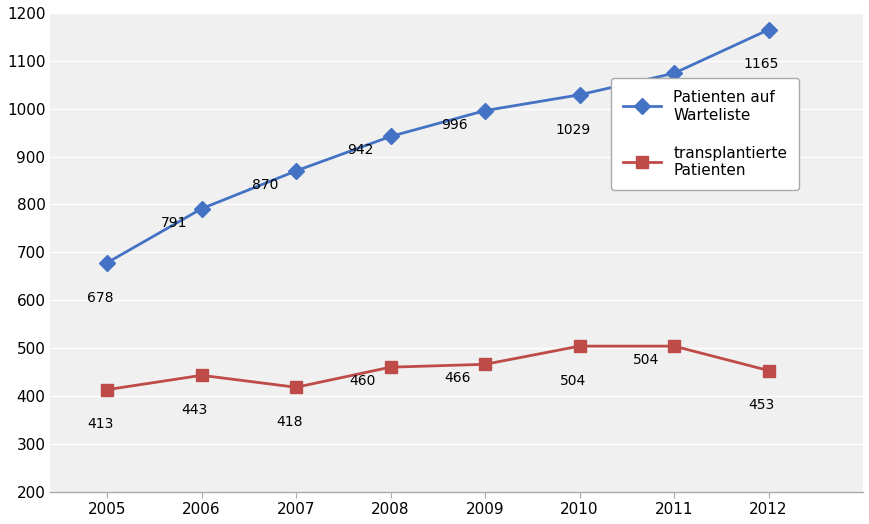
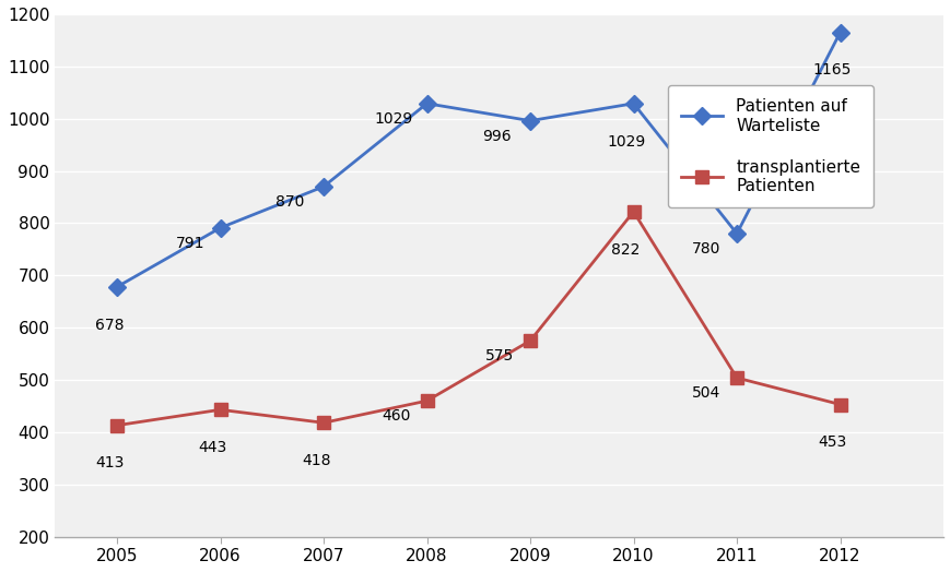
Patienten auf Warteliste/2008: 942 -> 1029
transplantierte Patienten/2009: 466 -> 575
transplantierte Patienten/2010: 504 -> 822
Patienten auf Warteliste/2011: 1074 -> 780
